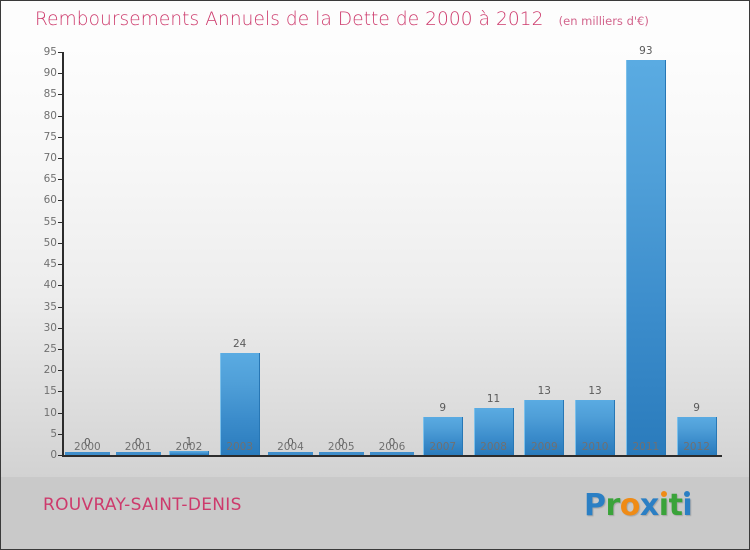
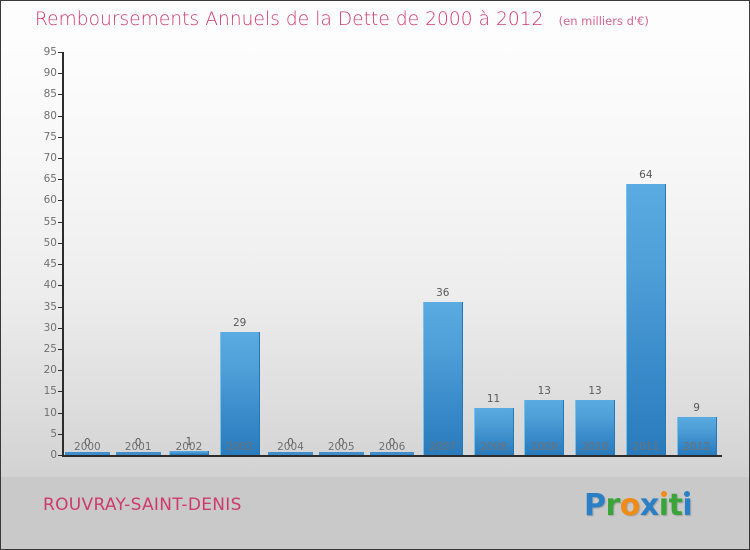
2003: 24 -> 29
2007: 9 -> 36
2011: 93 -> 64
